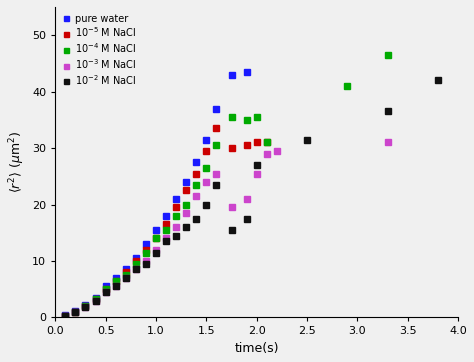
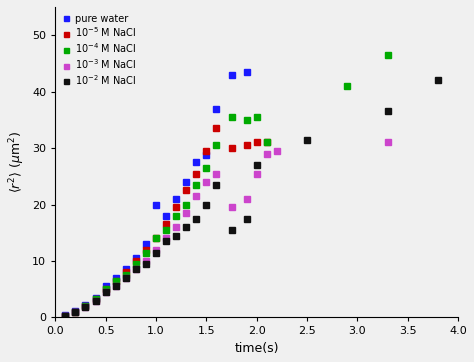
pure water/1.0: 15.5 -> 20.0
pure water/1.5: 31.5 -> 28.8
